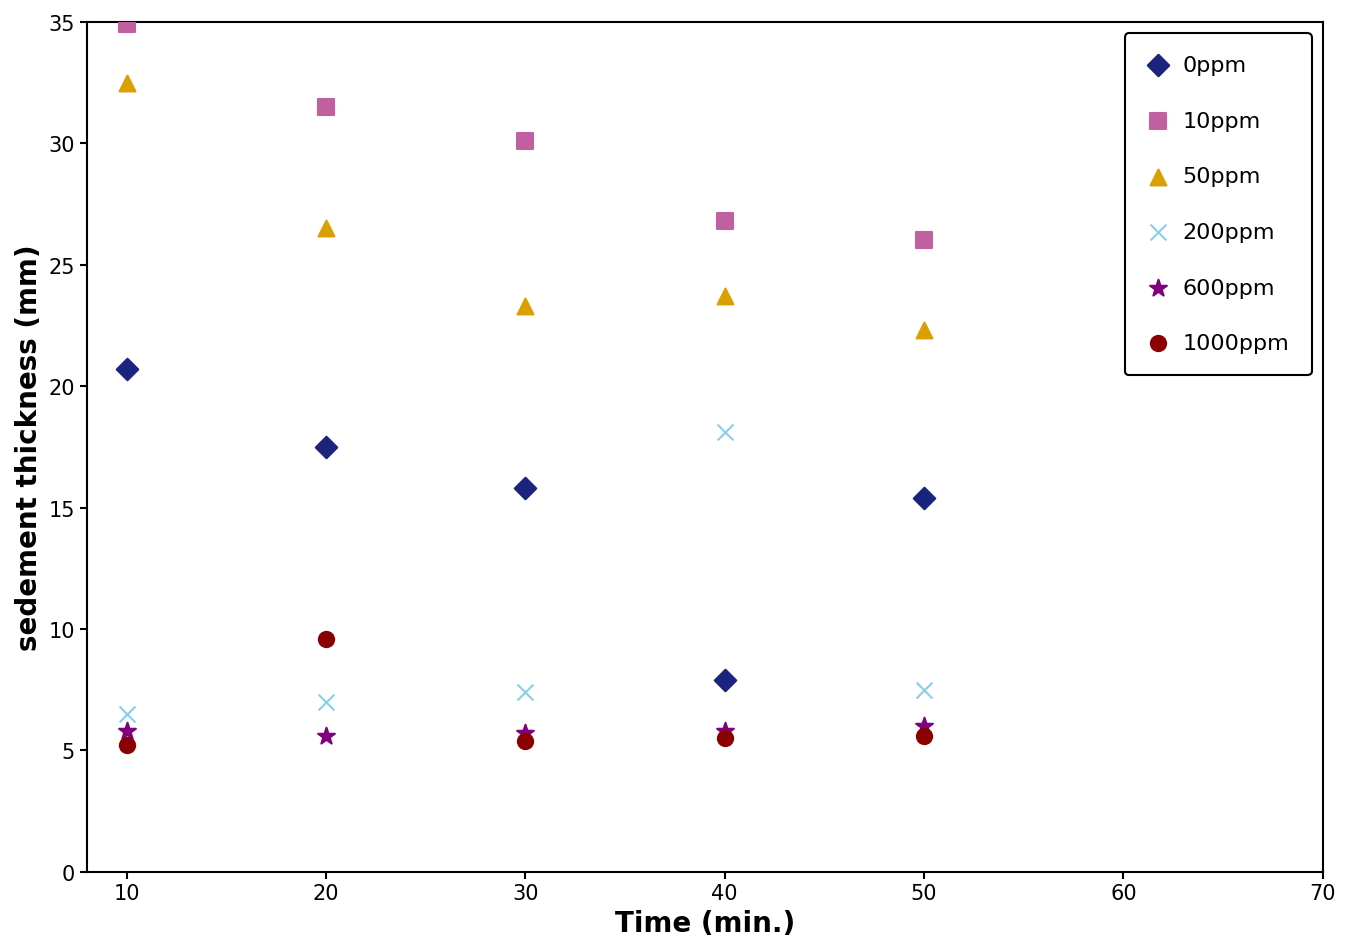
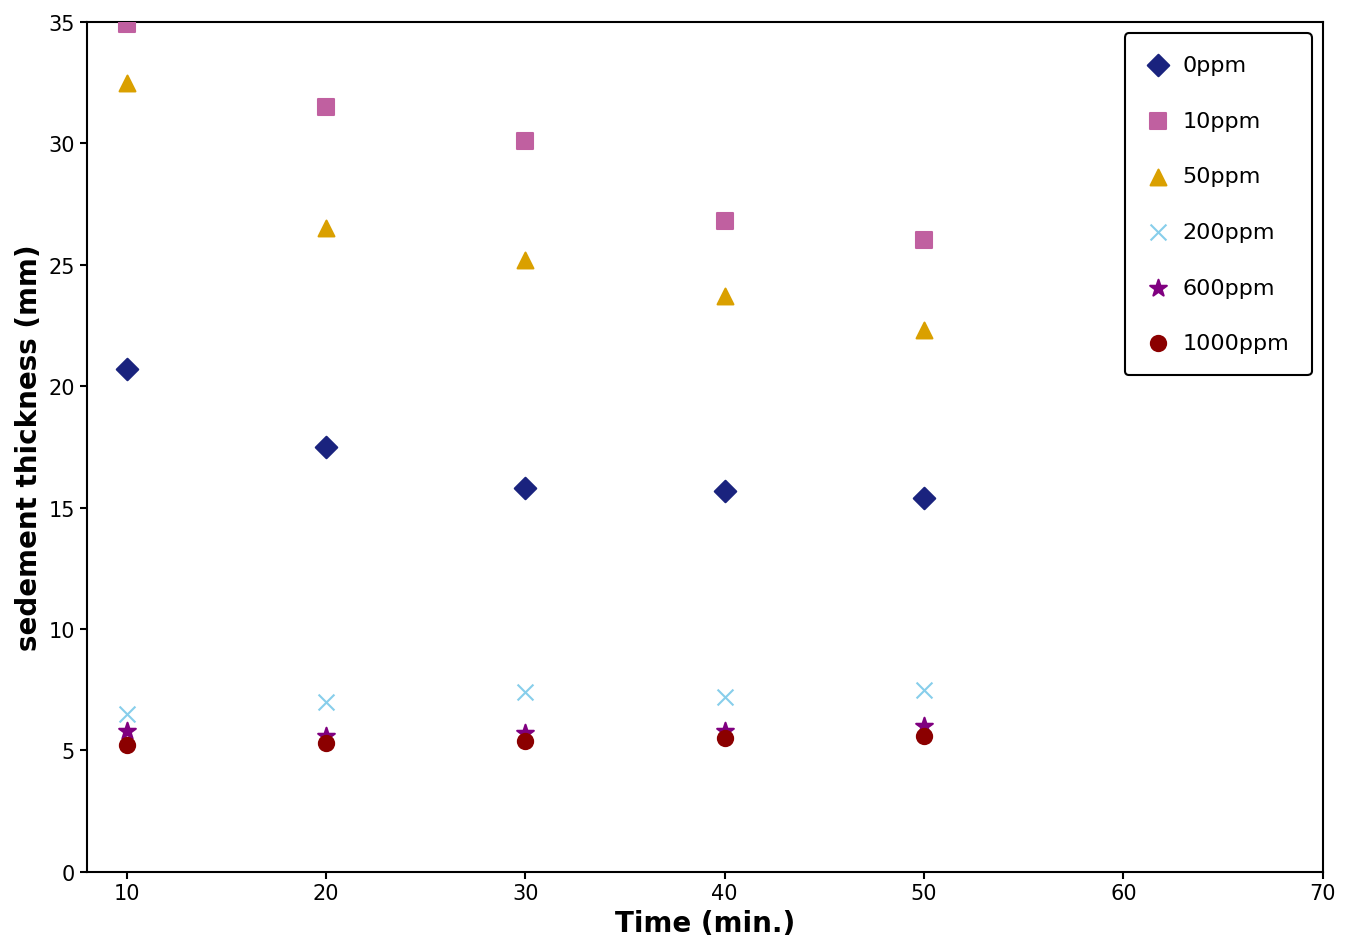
1000ppm/20: 9.6 -> 5.3
50ppm/30: 23.3 -> 25.2
0ppm/40: 7.9 -> 15.7
200ppm/40: 18.1 -> 7.2
